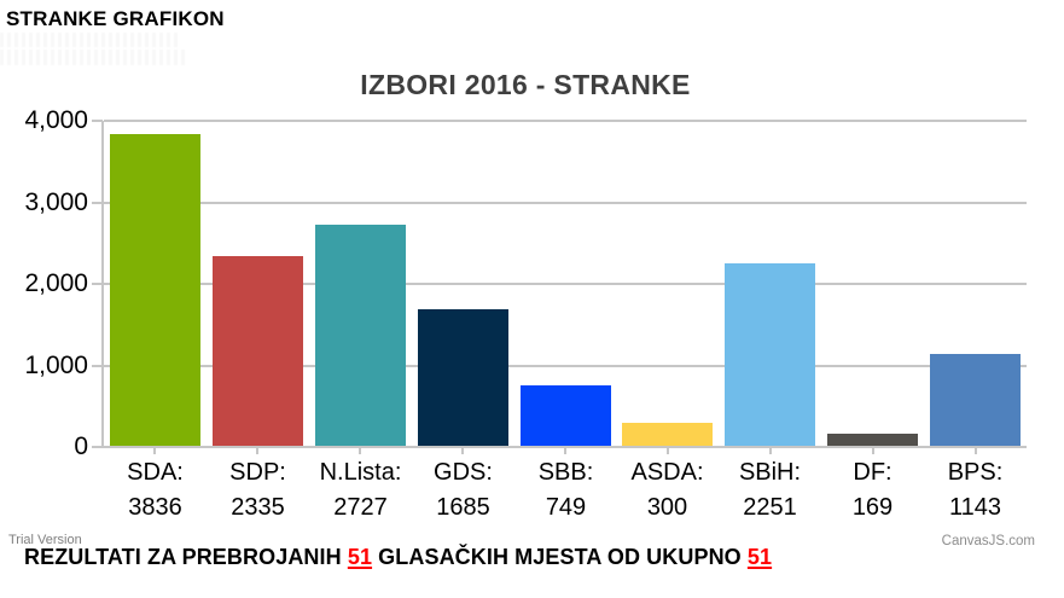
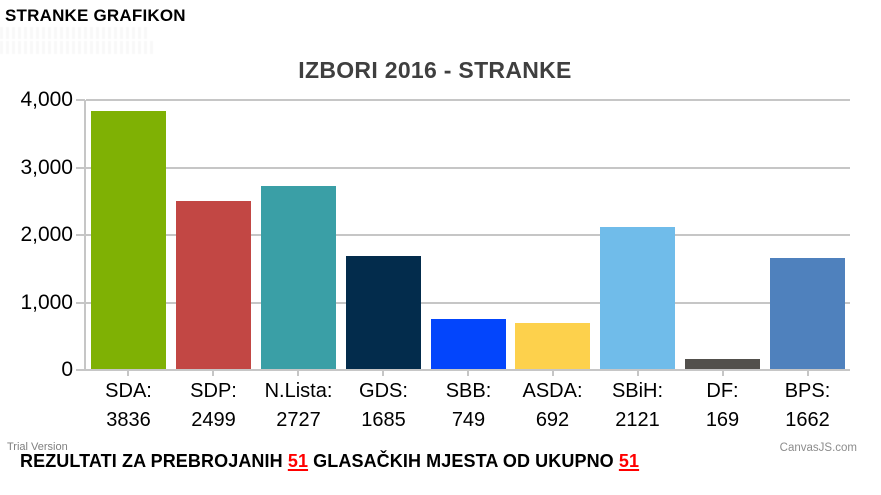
SDP:: 2335 -> 2499
ASDA:: 300 -> 692
SBiH:: 2251 -> 2121
BPS:: 1143 -> 1662
